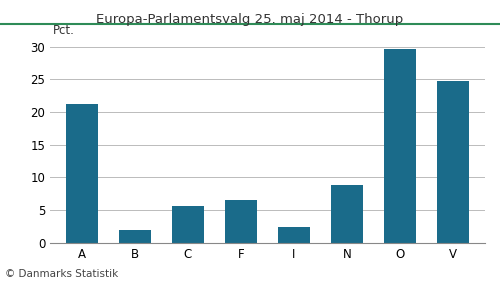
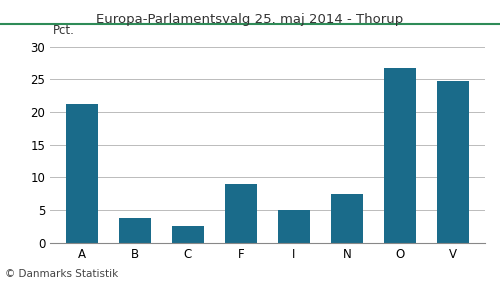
B: 1.9 -> 3.8
C: 5.6 -> 2.6
F: 6.5 -> 9.0
I: 2.4 -> 5.0
N: 8.8 -> 7.4
O: 29.7 -> 26.8
